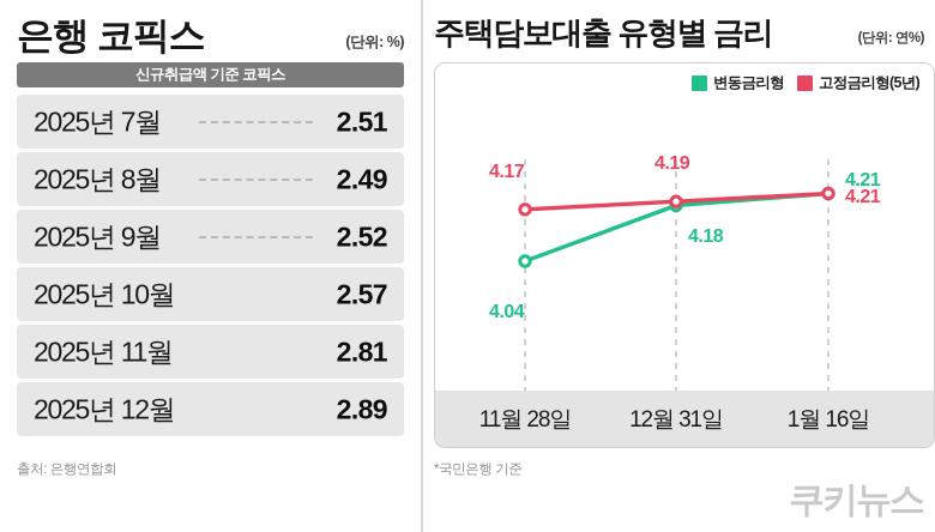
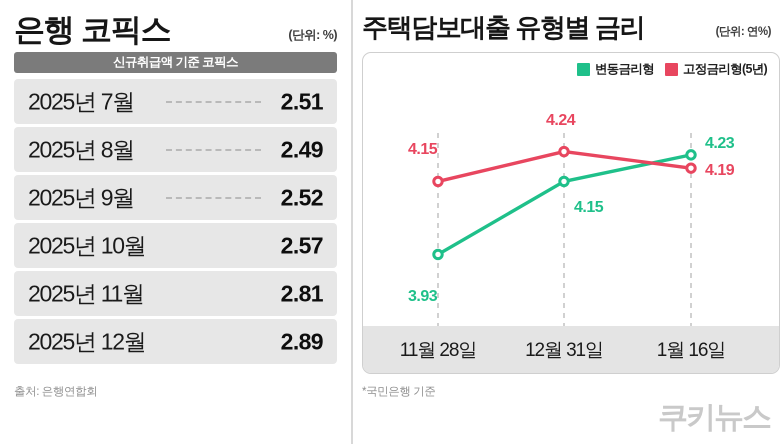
변동금리형/11월 28일: 4.04 -> 3.93
고정금리형(5년)/11월 28일: 4.17 -> 4.15
변동금리형/12월 31일: 4.18 -> 4.15
고정금리형(5년)/12월 31일: 4.19 -> 4.24
변동금리형/1월 16일: 4.21 -> 4.23
고정금리형(5년)/1월 16일: 4.21 -> 4.19
